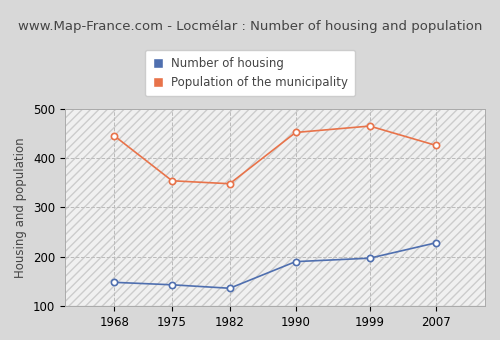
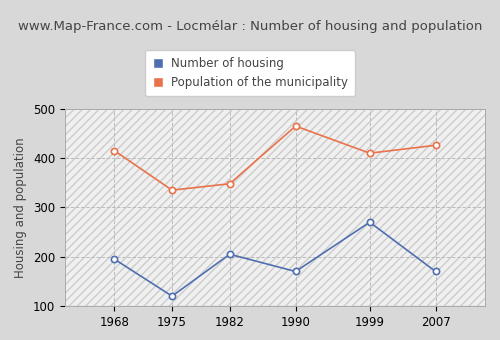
Number of housing/1968: 148 -> 195
Population of the municipality/1968: 445 -> 415
Number of housing/1975: 143 -> 120
Population of the municipality/1975: 354 -> 335
Number of housing/1982: 136 -> 205
Number of housing/1990: 190 -> 170
Population of the municipality/1990: 452 -> 465
Number of housing/1999: 197 -> 270
Population of the municipality/1999: 465 -> 410
Number of housing/2007: 228 -> 170
